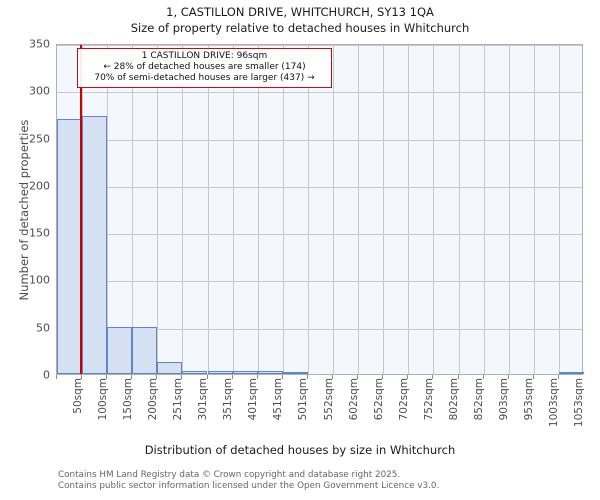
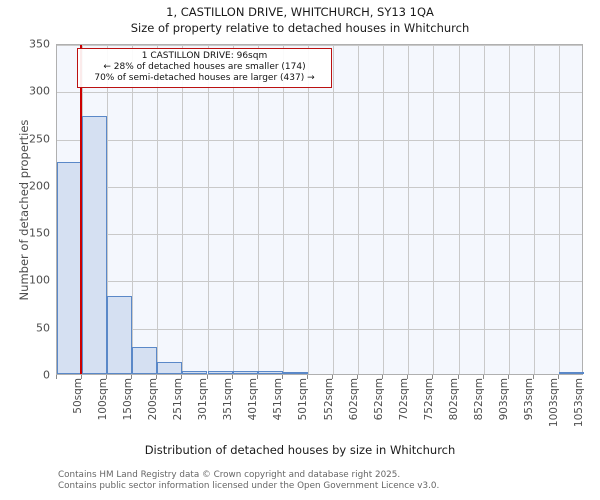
50sqm: 270 -> 220
150sqm: 50 -> 80
200sqm: 50 -> 30
